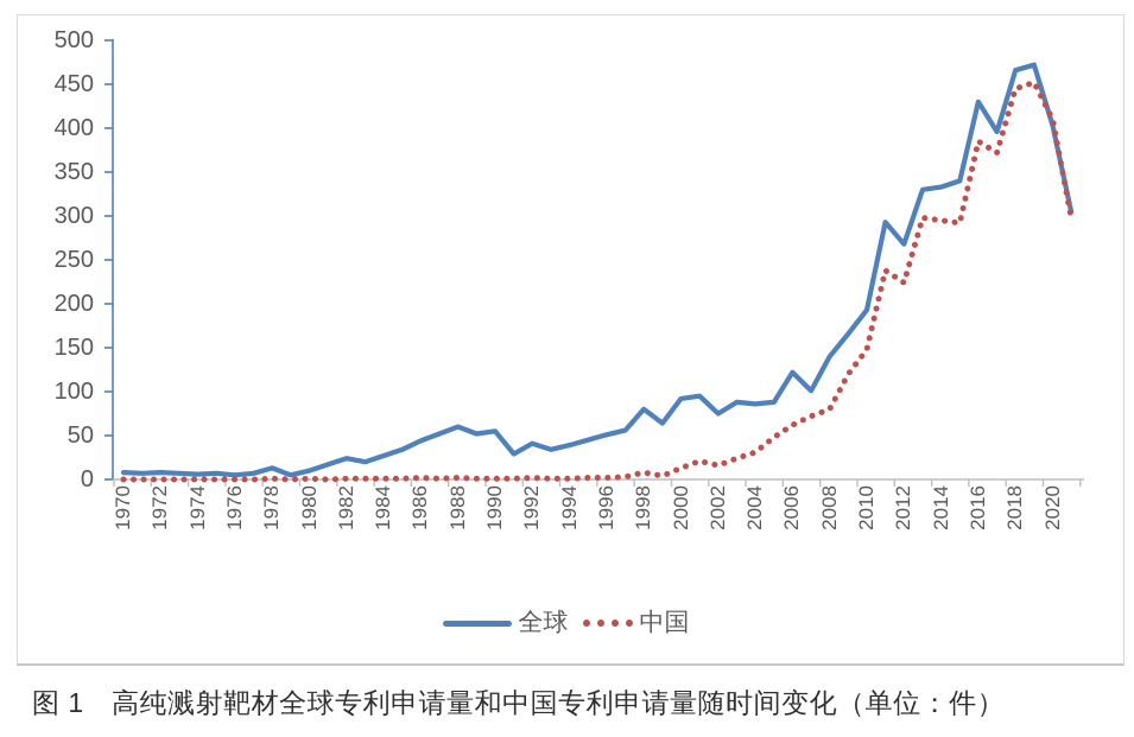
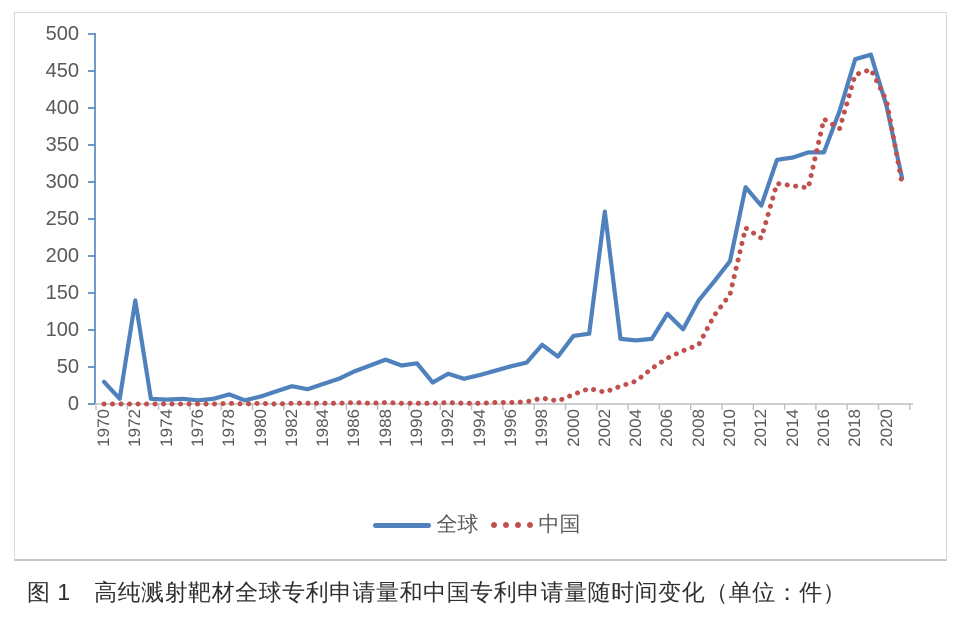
全球/1970: 10 -> 30
全球/1972: 10 -> 140
全球/2002: 80 -> 260
全球/2016: 430 -> 340
